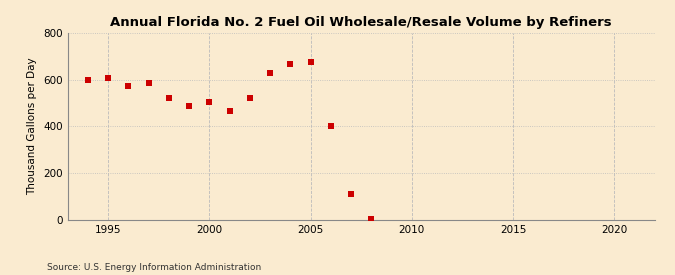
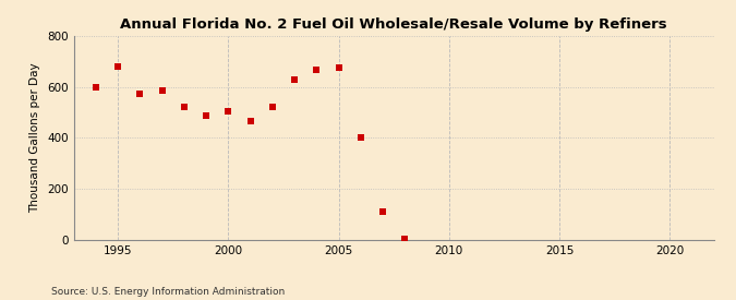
1995: 607 -> 680
